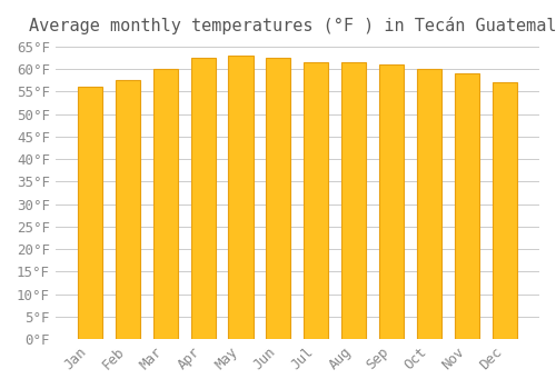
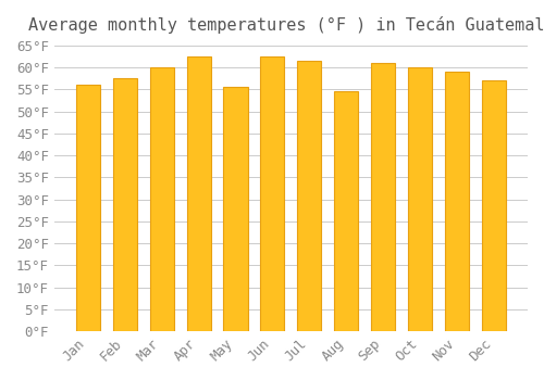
May: 63.0°F -> 55.5°F
Aug: 61.5°F -> 54.5°F
